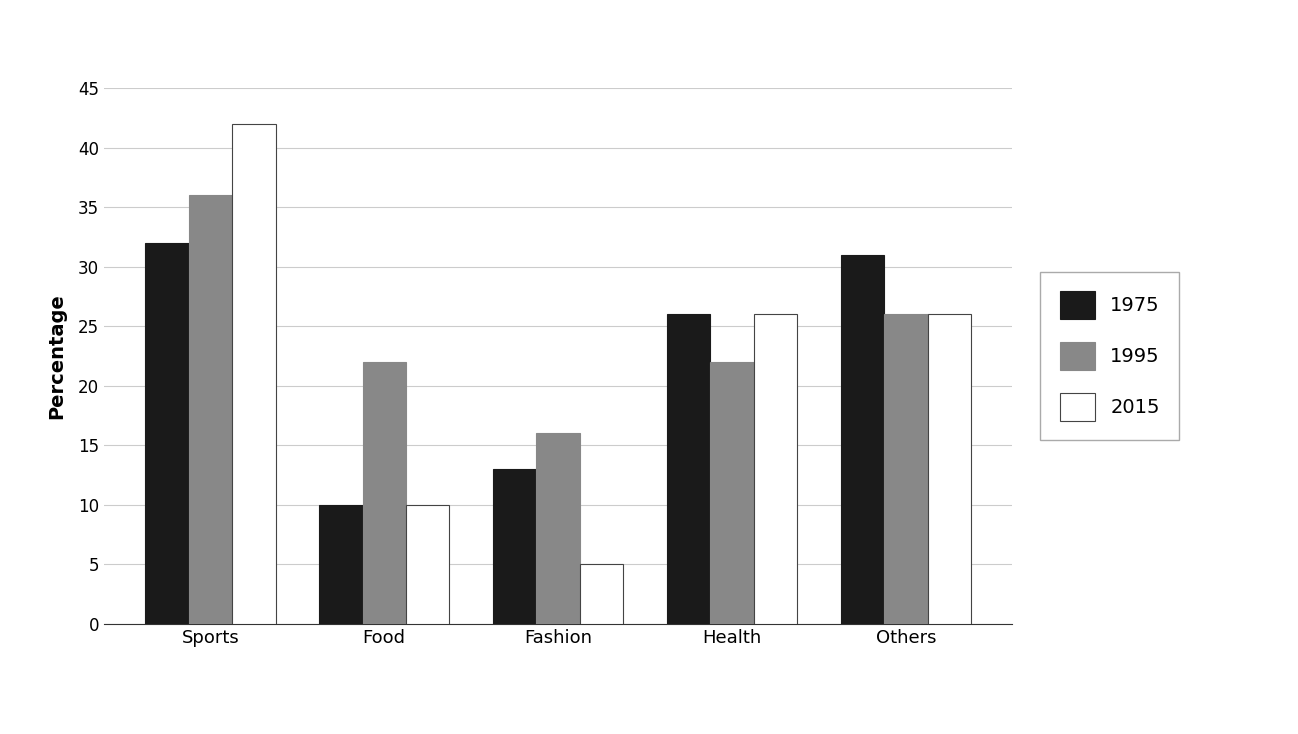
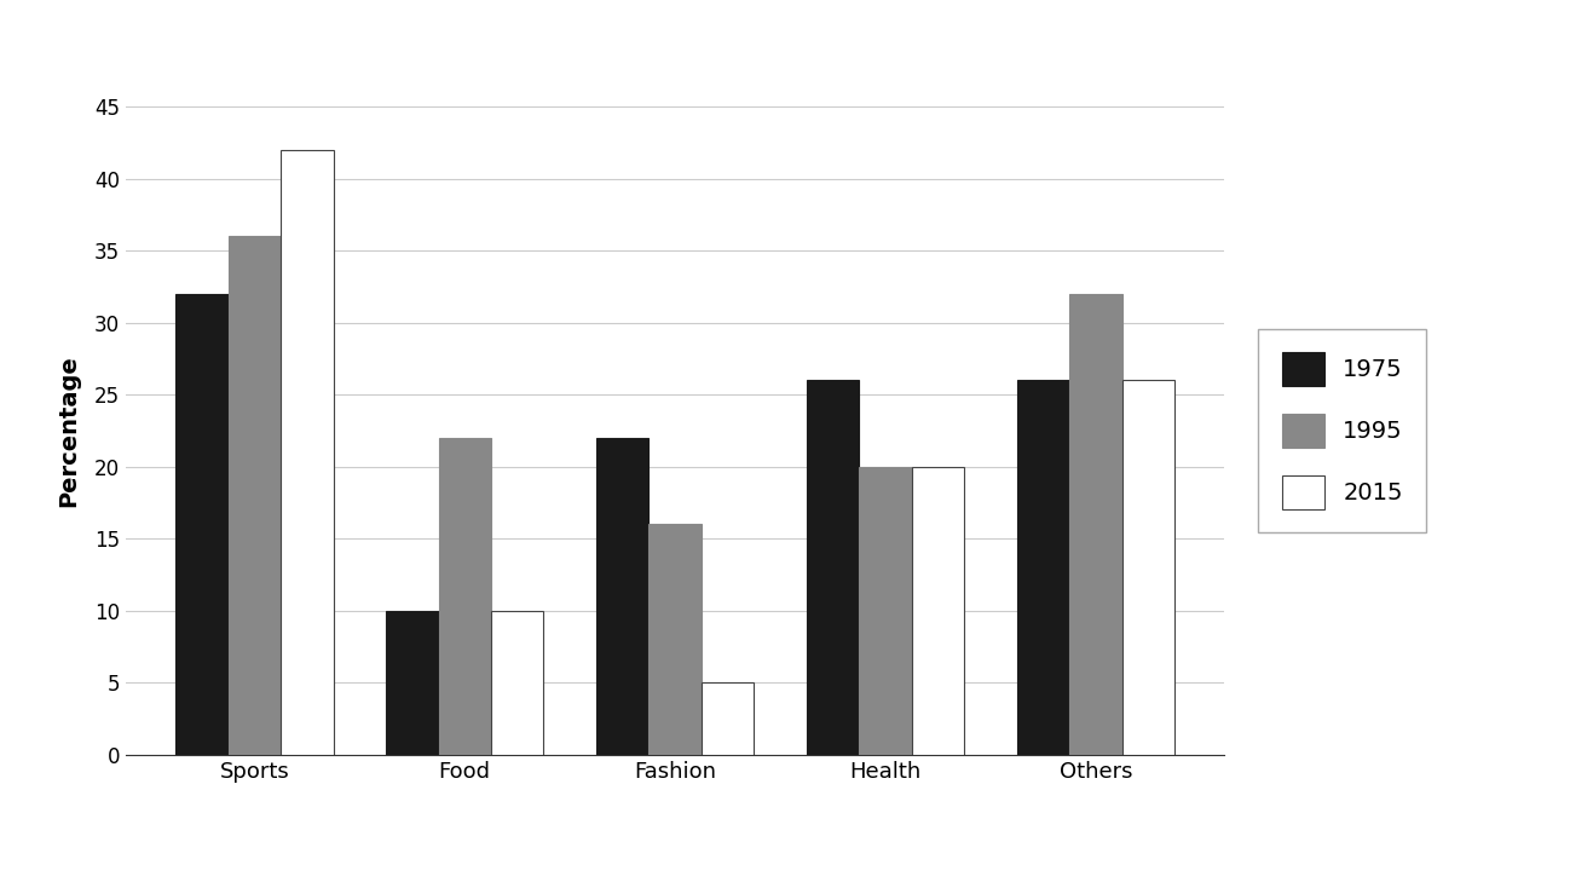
1975/Fashion: 13 -> 22
1995/Health: 22 -> 20
2015/Health: 26 -> 20
1975/Others: 31 -> 26
1995/Others: 26 -> 32
